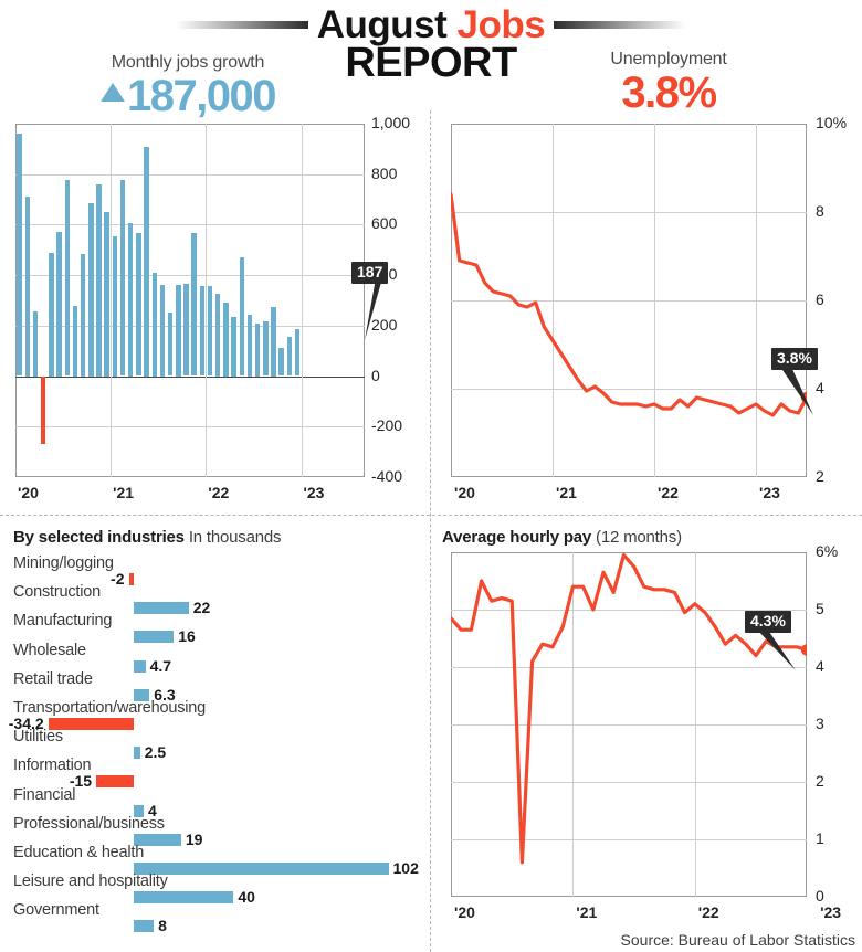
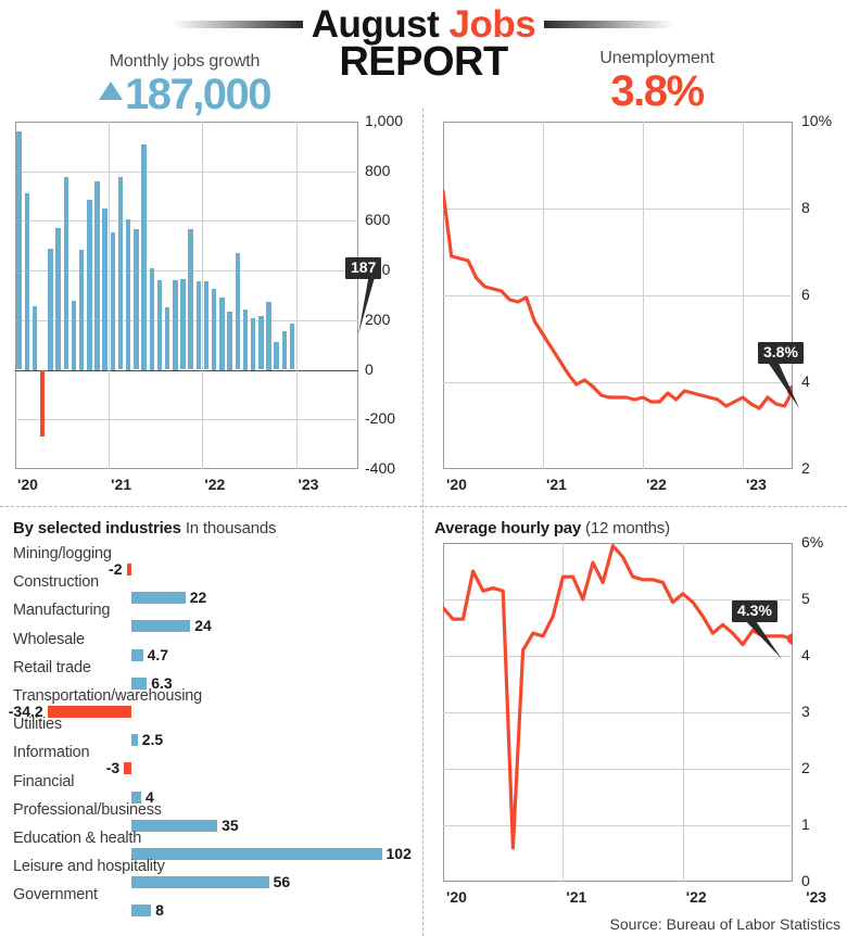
By selected industries/Manufacturing: 16 -> 24
By selected industries/Information: -15 -> -3
By selected industries/Professional/business: 19 -> 35
By selected industries/Leisure and hospitality: 40 -> 56
